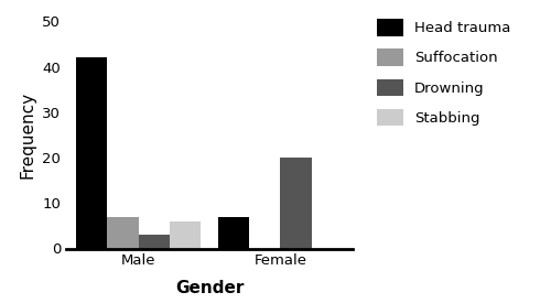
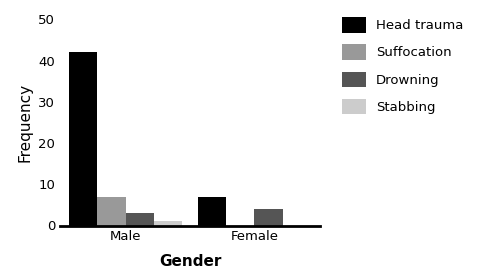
Stabbing/Male: 6 -> 1
Drowning/Female: 20 -> 4
